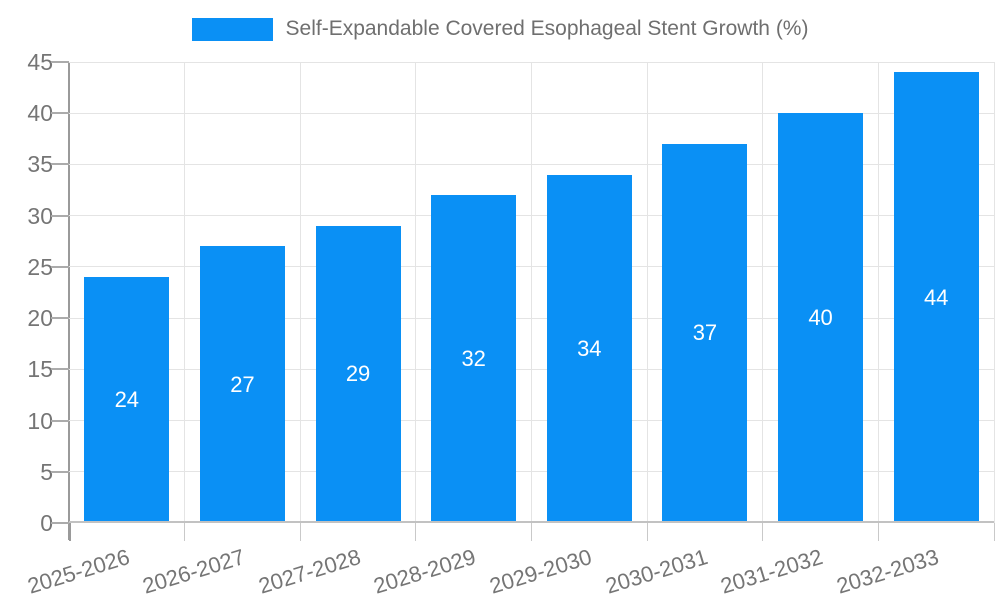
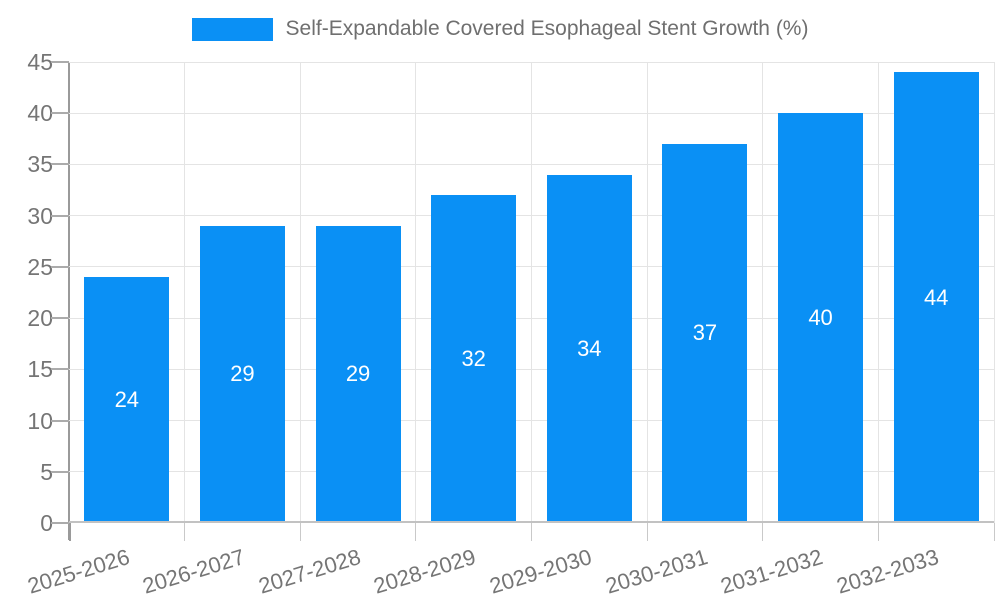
2026-2027: 27 -> 29
